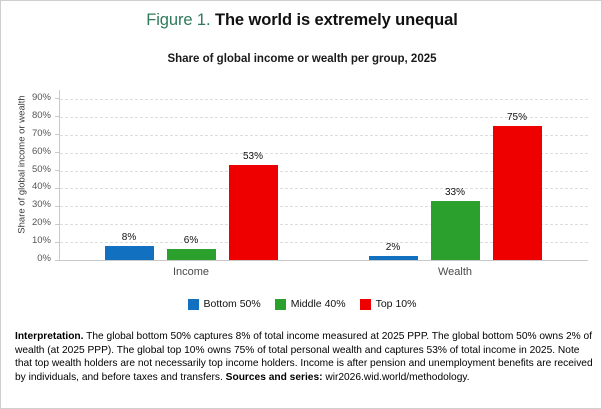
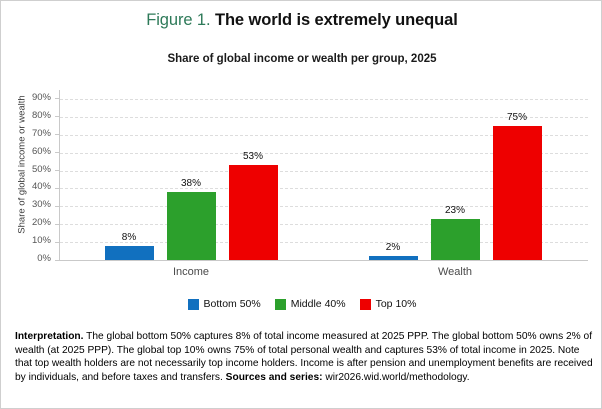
Middle 40%/Income: 6% -> 38%
Middle 40%/Wealth: 33% -> 23%
